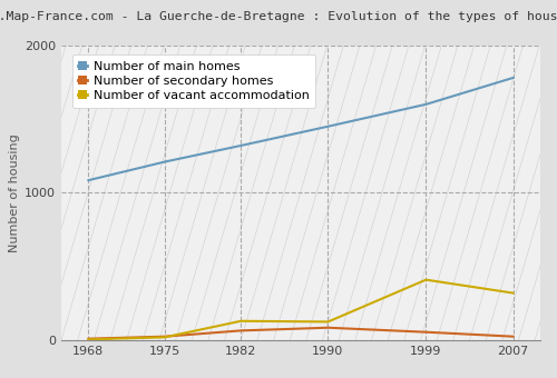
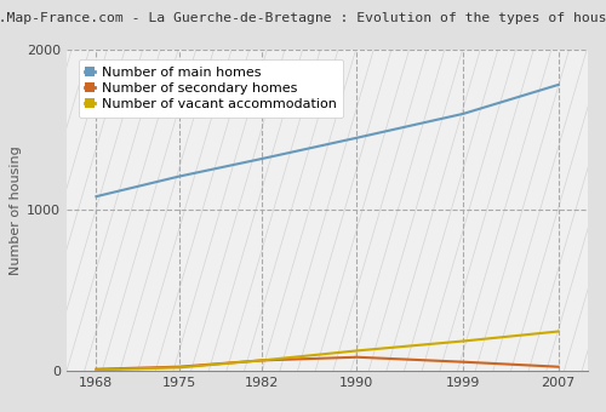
Number of vacant accommodation/1982: 130 -> 60
Number of vacant accommodation/1999: 410 -> 180
Number of vacant accommodation/2007: 320 -> 240
